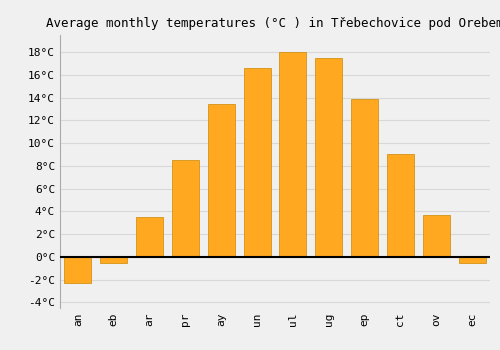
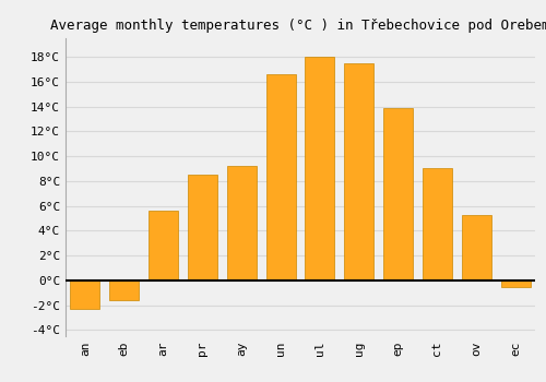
eb: -0.5°C -> -1.6°C
ar: 3.5°C -> 5.6°C
ay: 13.4°C -> 9.2°C
ov: 3.7°C -> 5.3°C
